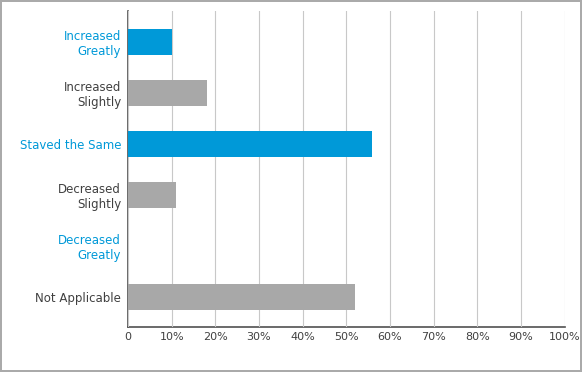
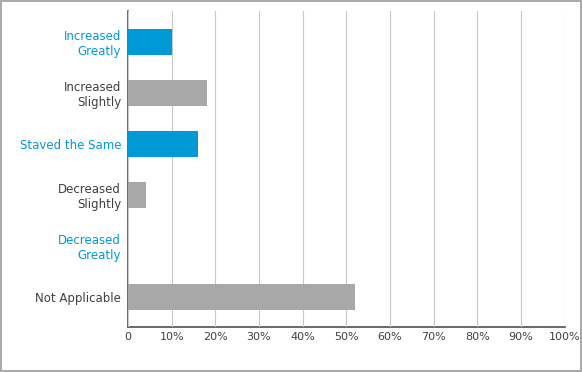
Staved the Same: 56% -> 16%
Decreased Slightly: 11% -> 4%
